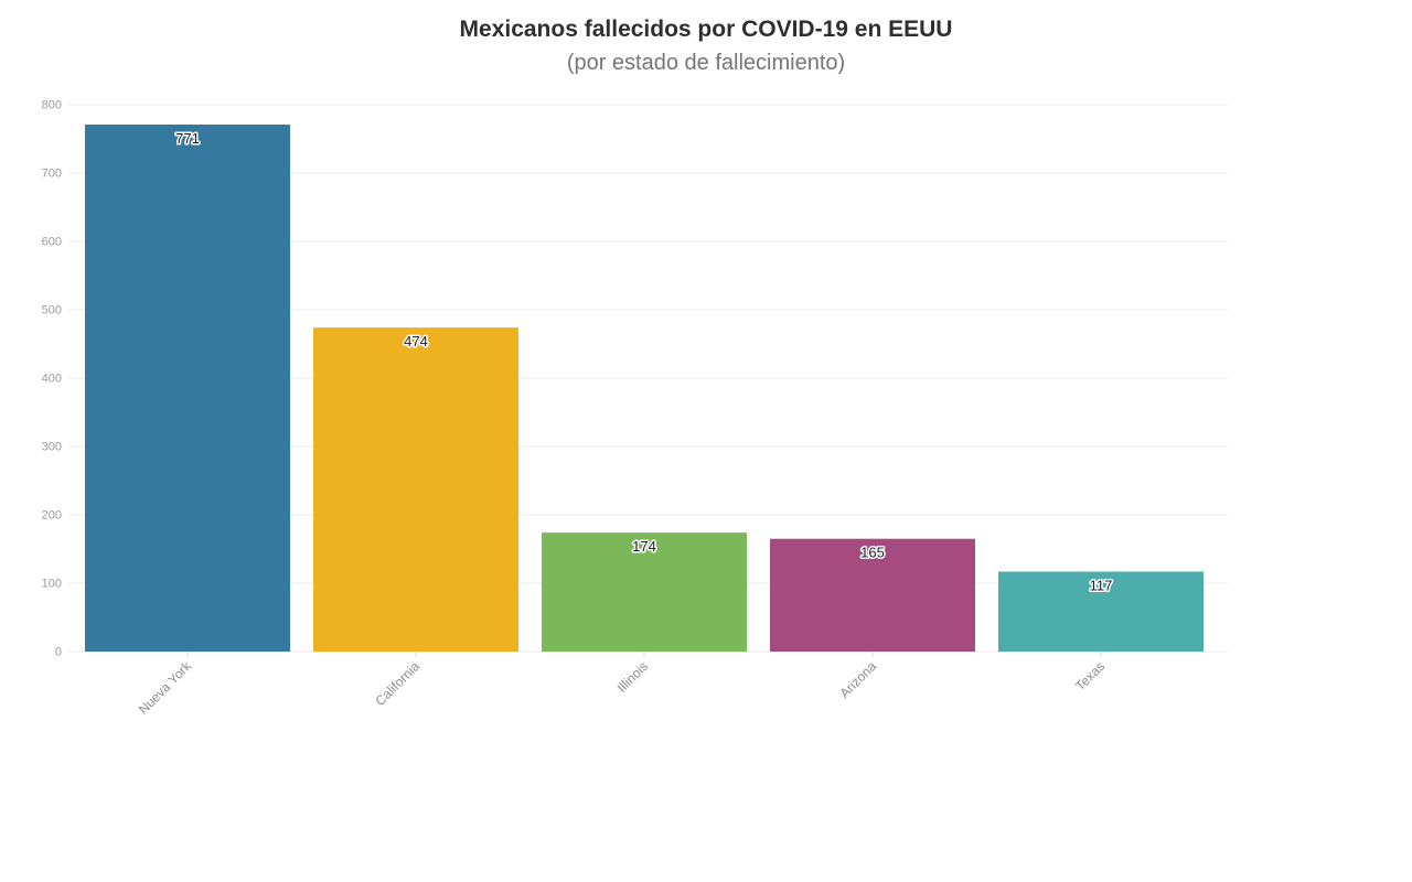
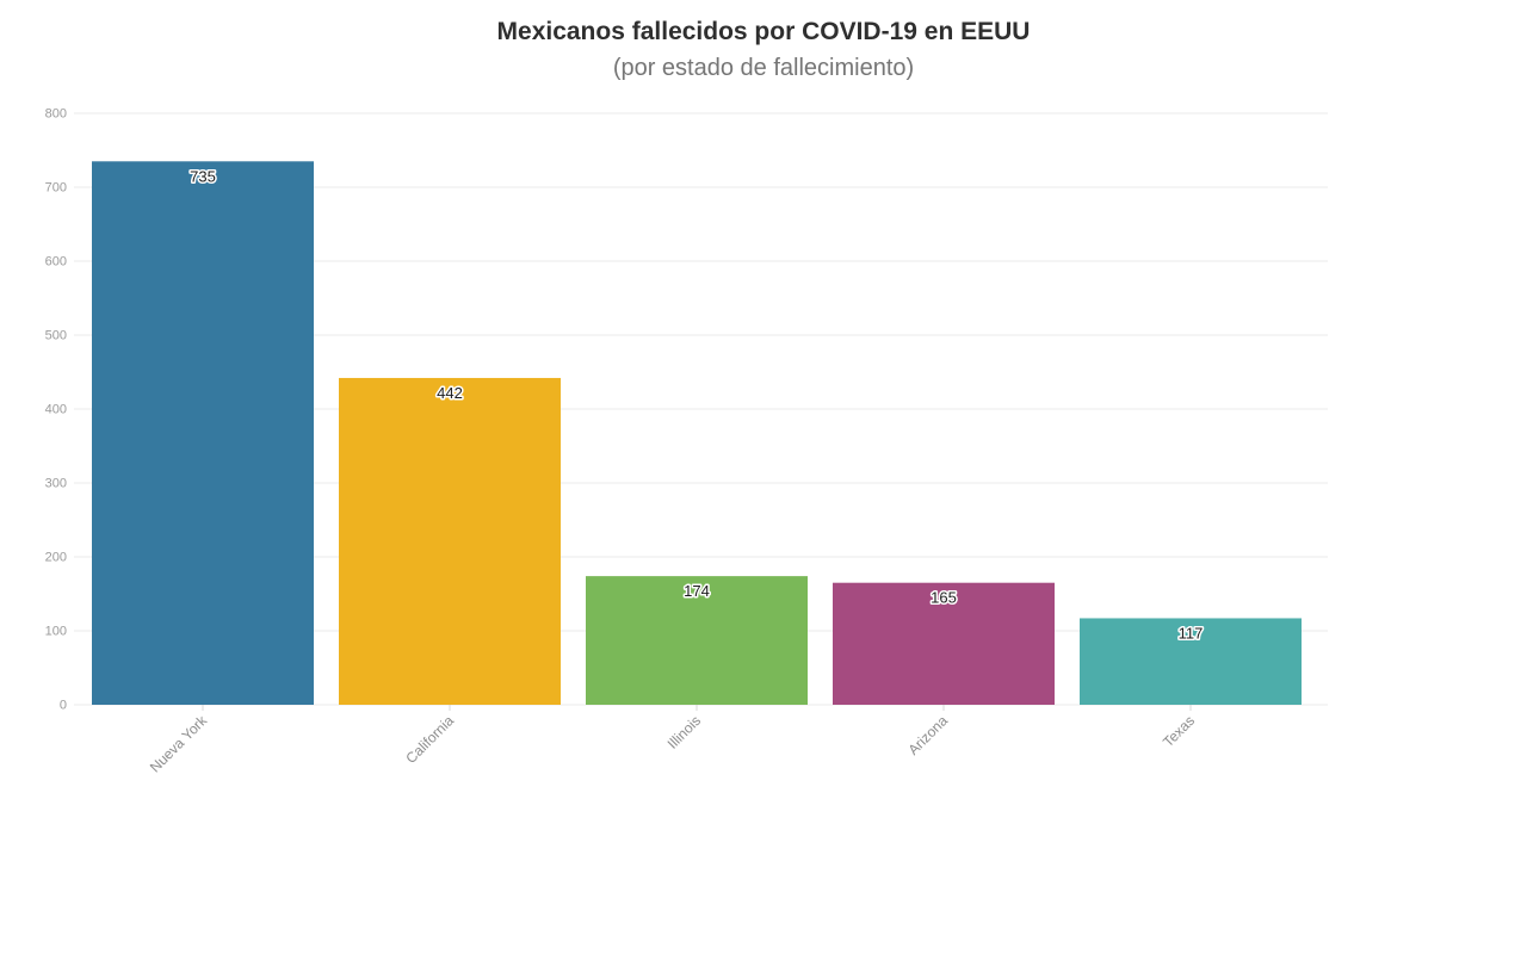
Nueva York: 771 -> 735
California: 474 -> 442
